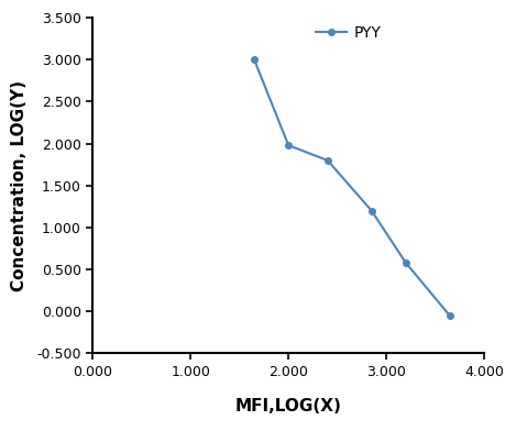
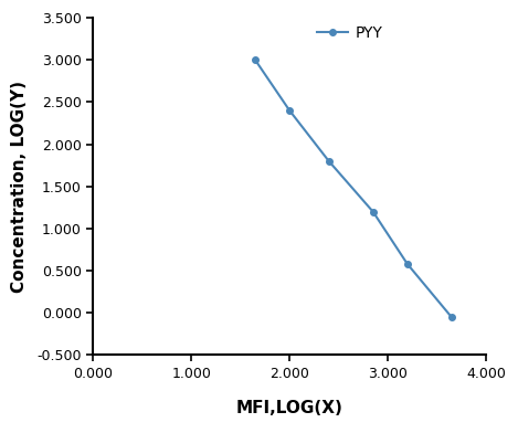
2.000: 1.98 -> 2.40
